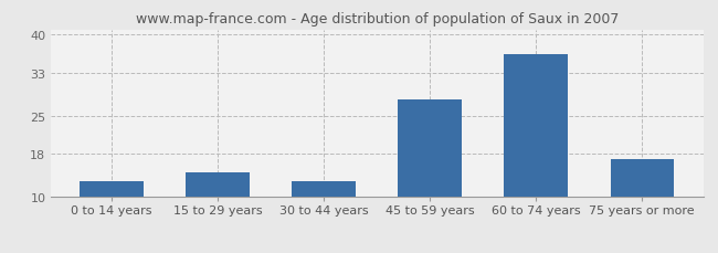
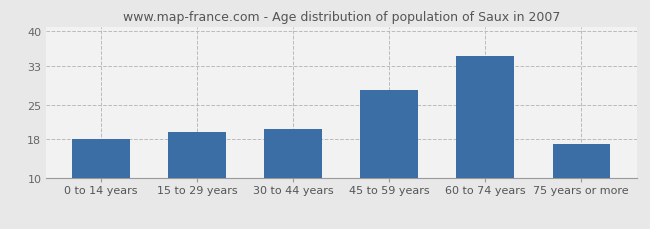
0 to 14 years: 13.0 -> 18.0
15 to 29 years: 14.5 -> 19.5
30 to 44 years: 13.0 -> 20.0
60 to 74 years: 36.5 -> 35.0
